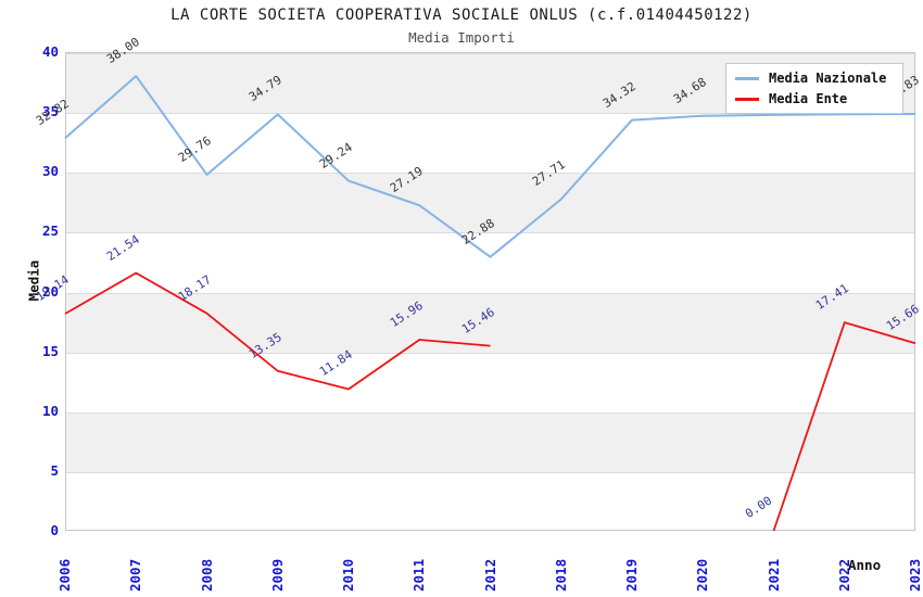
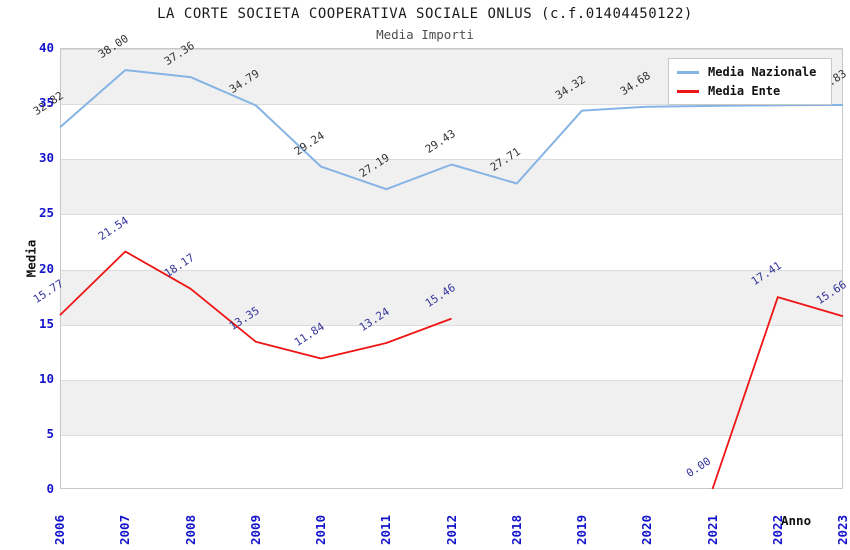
Media Ente/2006: 18.14 -> 15.77
Media Nazionale/2008: 29.76 -> 37.36
Media Ente/2011: 15.96 -> 13.24
Media Nazionale/2012: 22.88 -> 29.43
